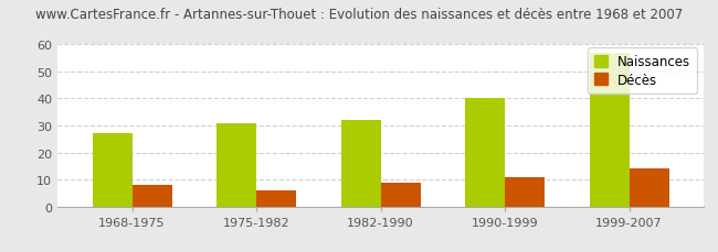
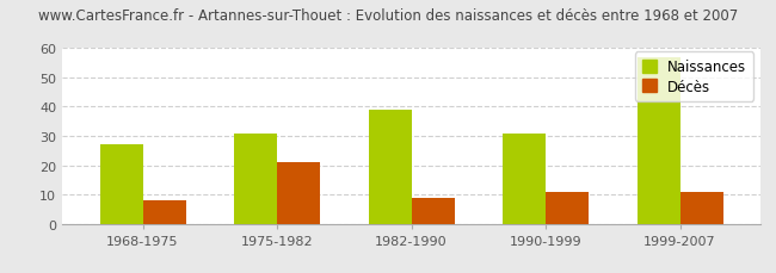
Décès/1975-1982: 6 -> 21
Naissances/1982-1990: 32 -> 39
Naissances/1990-1999: 40 -> 31
Décès/1999-2007: 14 -> 11
